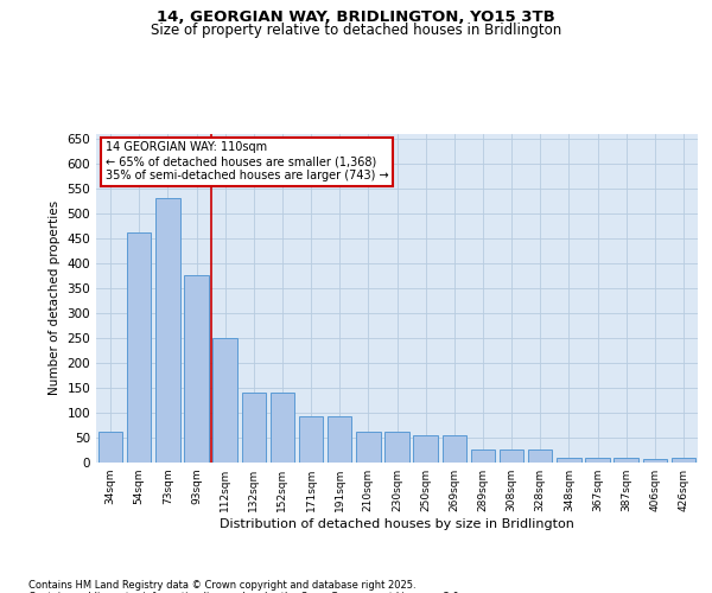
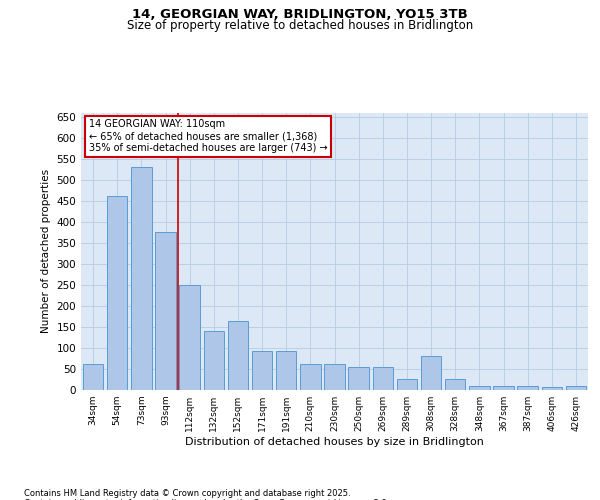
152sqm: 140 -> 165
308sqm: 25 -> 80
